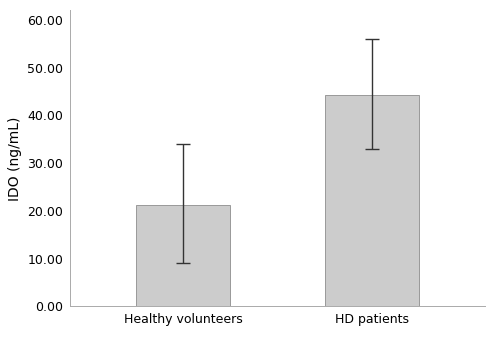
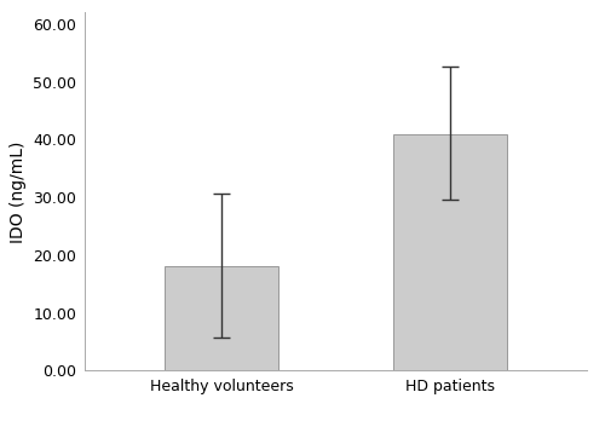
Healthy volunteers: 21.3 -> 18.0
HD patients: 44.3 -> 41.0
